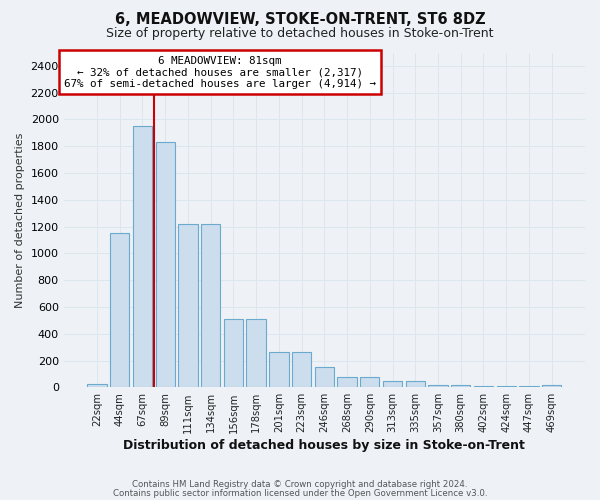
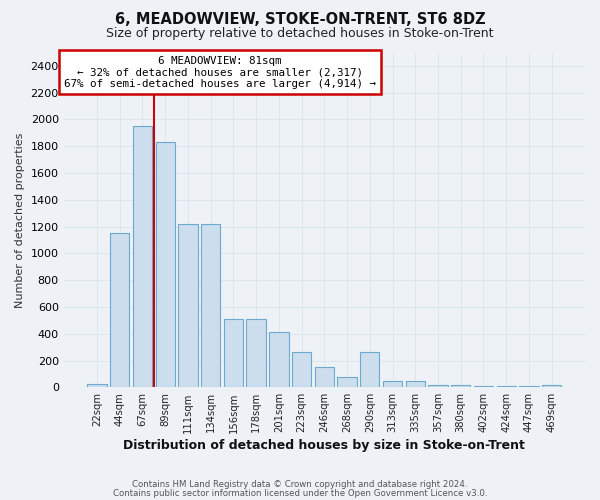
201sqm: 260 -> 410
290sqm: 80 -> 260
